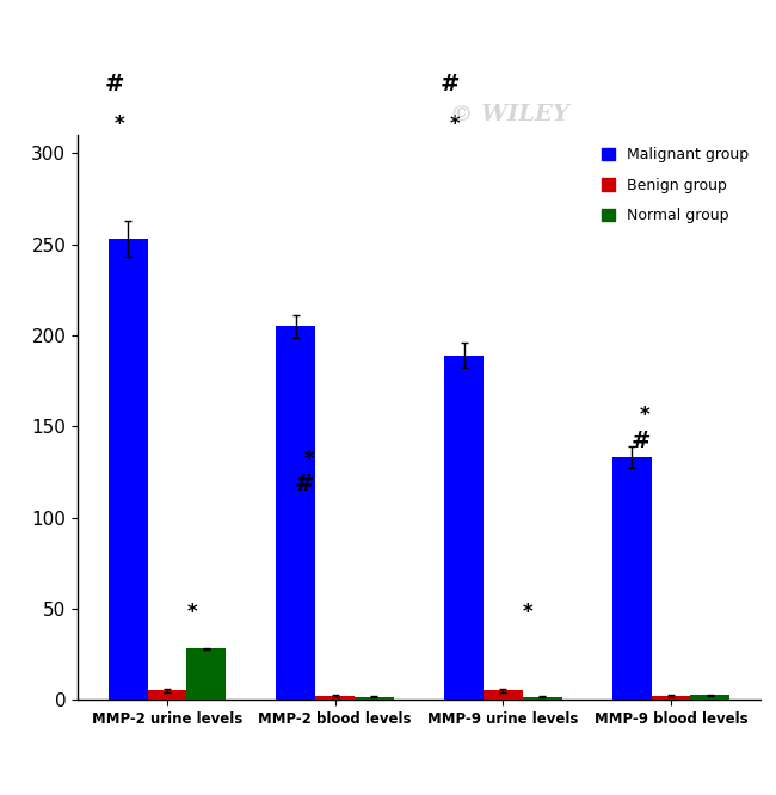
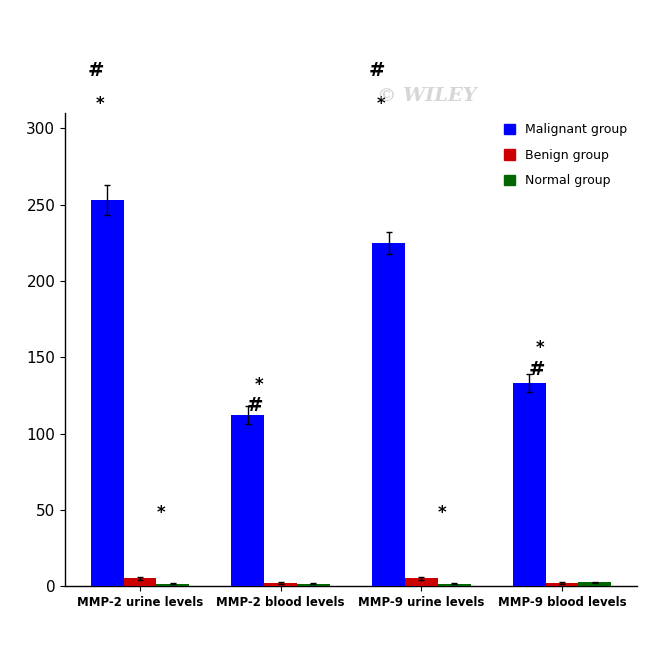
Normal group/MMP-2 urine levels: 28 -> 2
Malignant group/MMP-2 blood levels: 205 -> 112
Malignant group/MMP-9 urine levels: 189 -> 225
